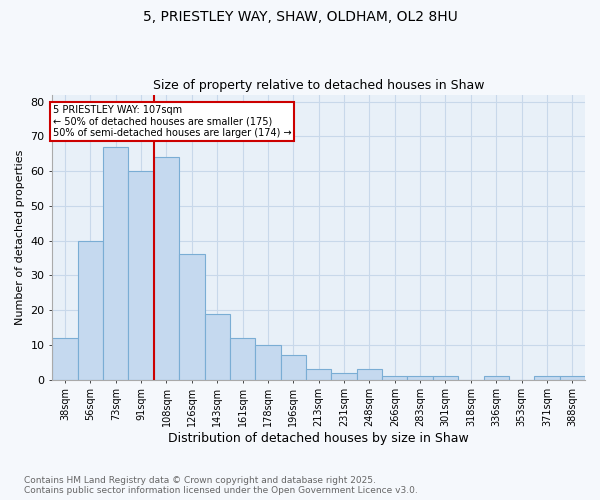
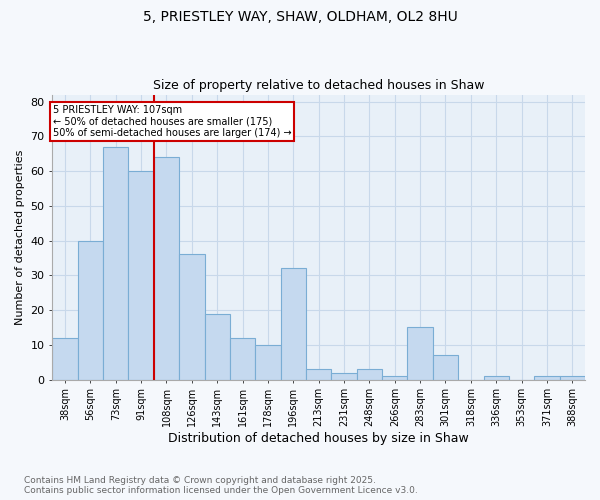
196sqm: 7 -> 32
283sqm: 1 -> 15
301sqm: 1 -> 7
